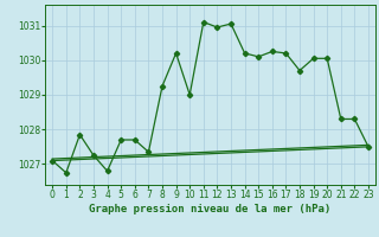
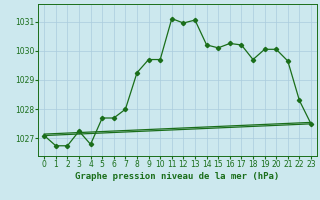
2: 1027.85 -> 1026.75
7: 1027.35 -> 1028.00
9: 1030.20 -> 1029.70
10: 1029.00 -> 1029.70
21: 1028.30 -> 1029.65
